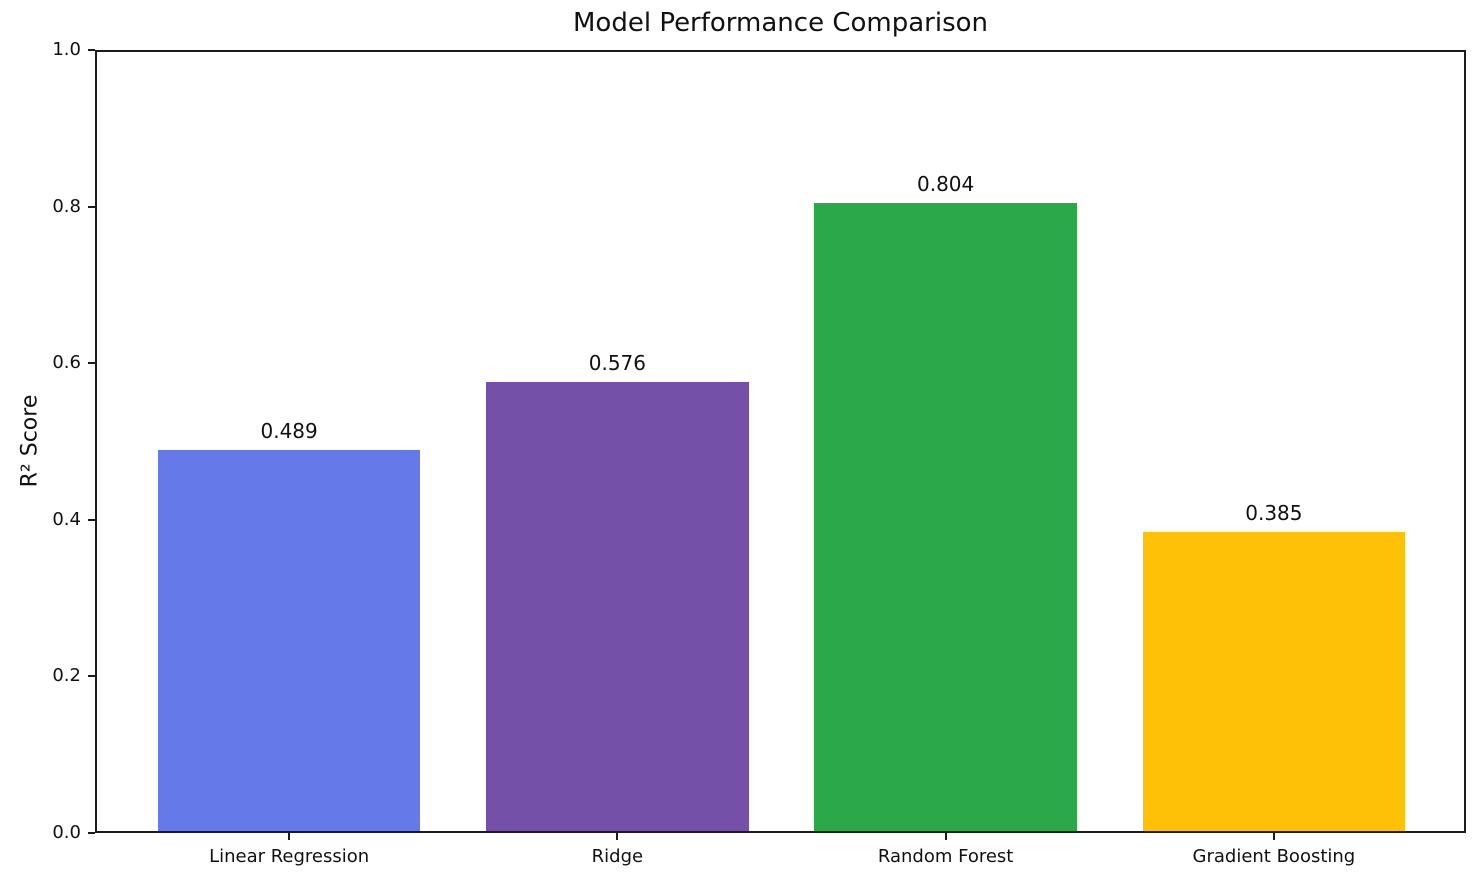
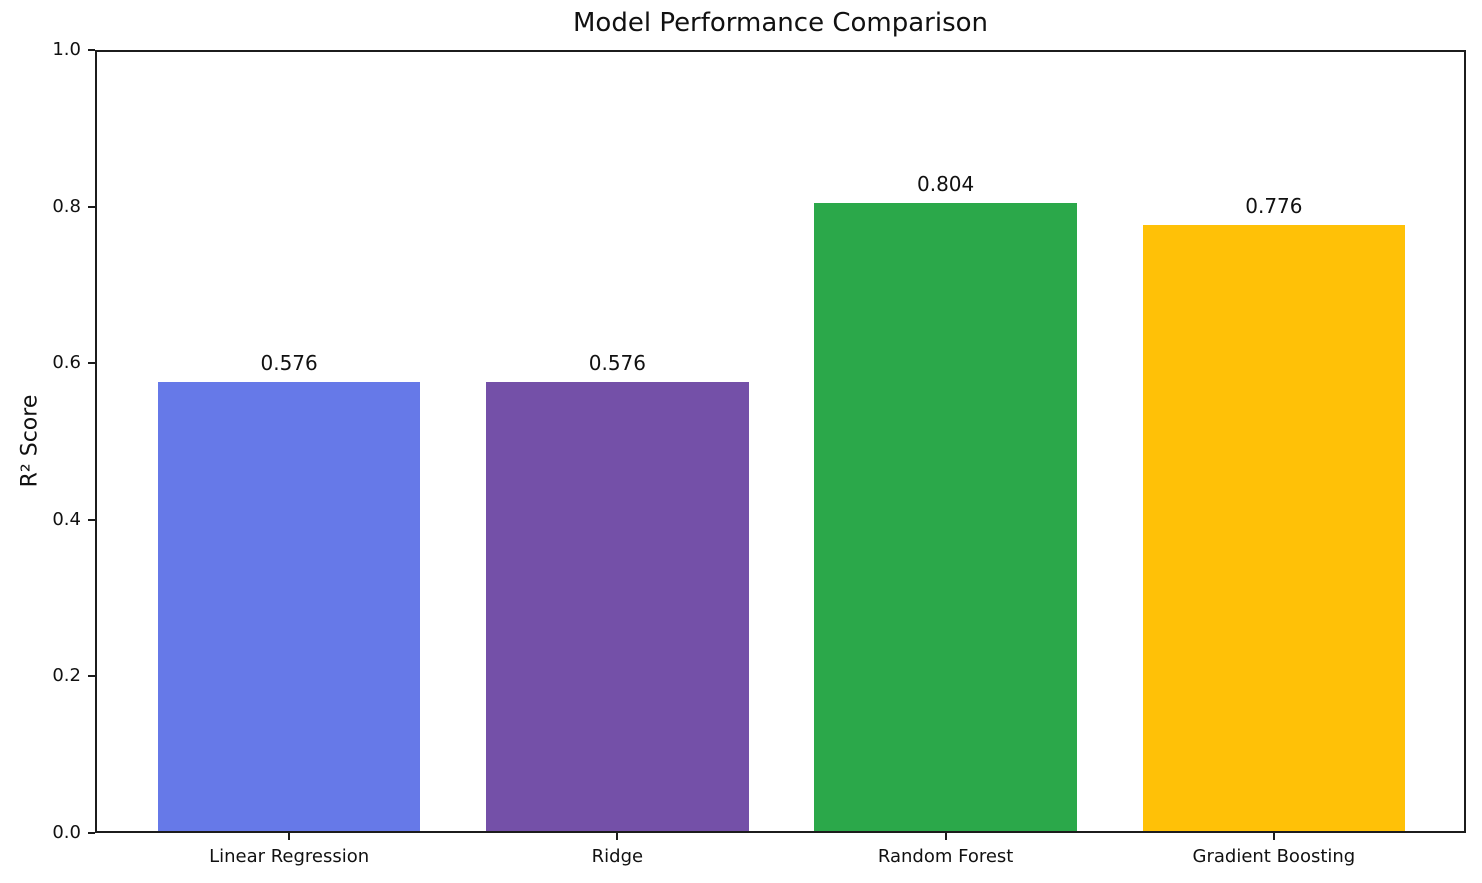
Linear Regression: 0.489 -> 0.576
Gradient Boosting: 0.385 -> 0.776
